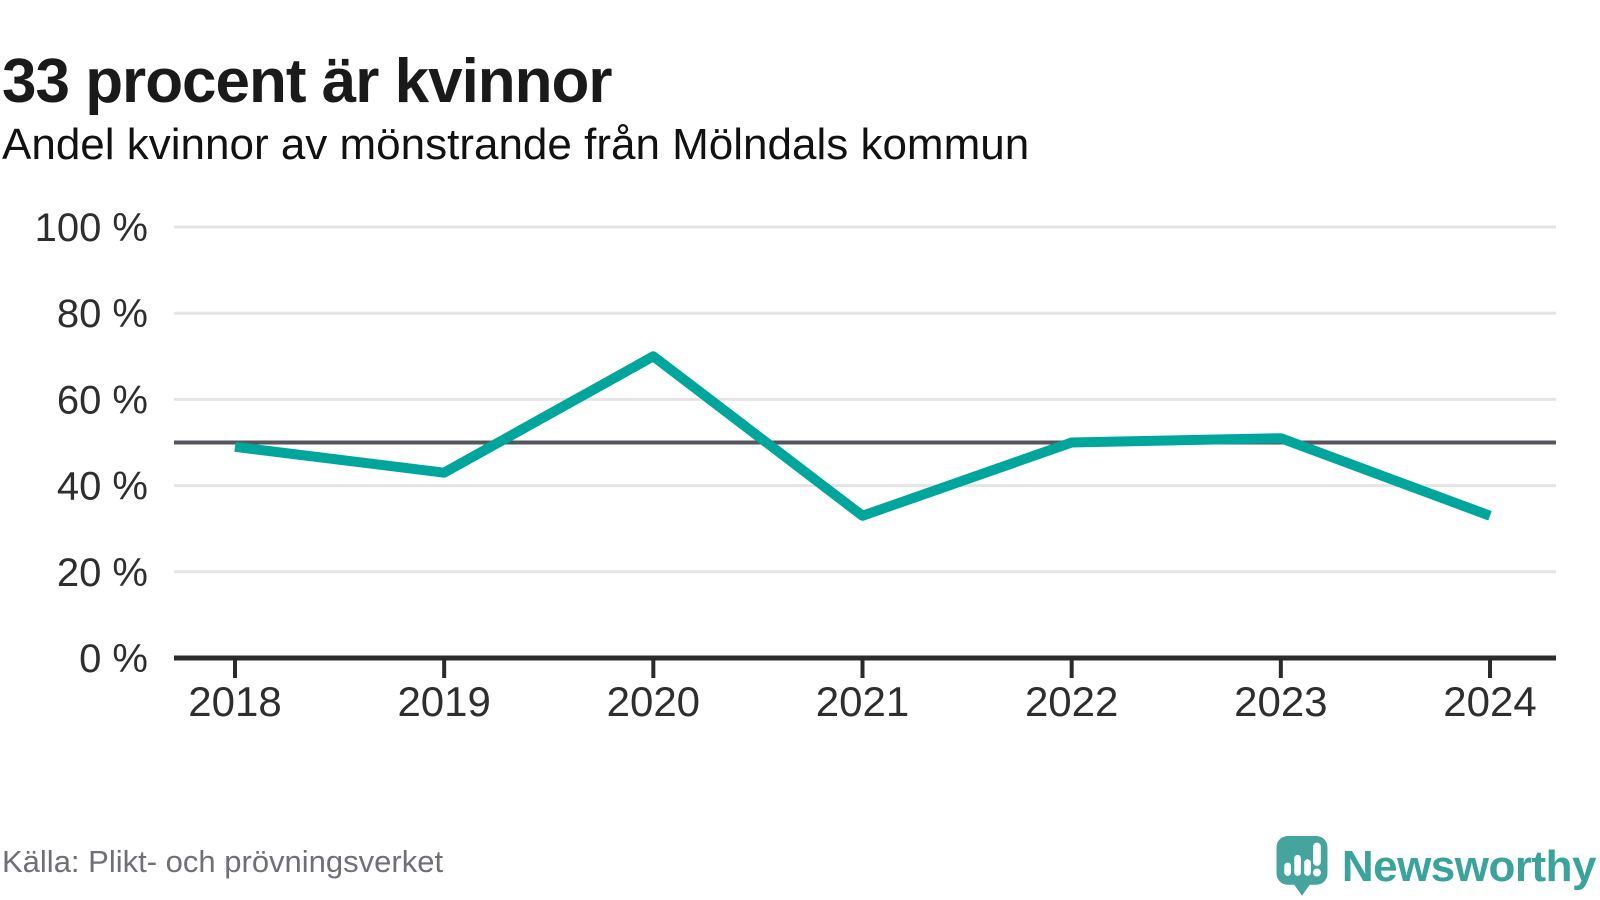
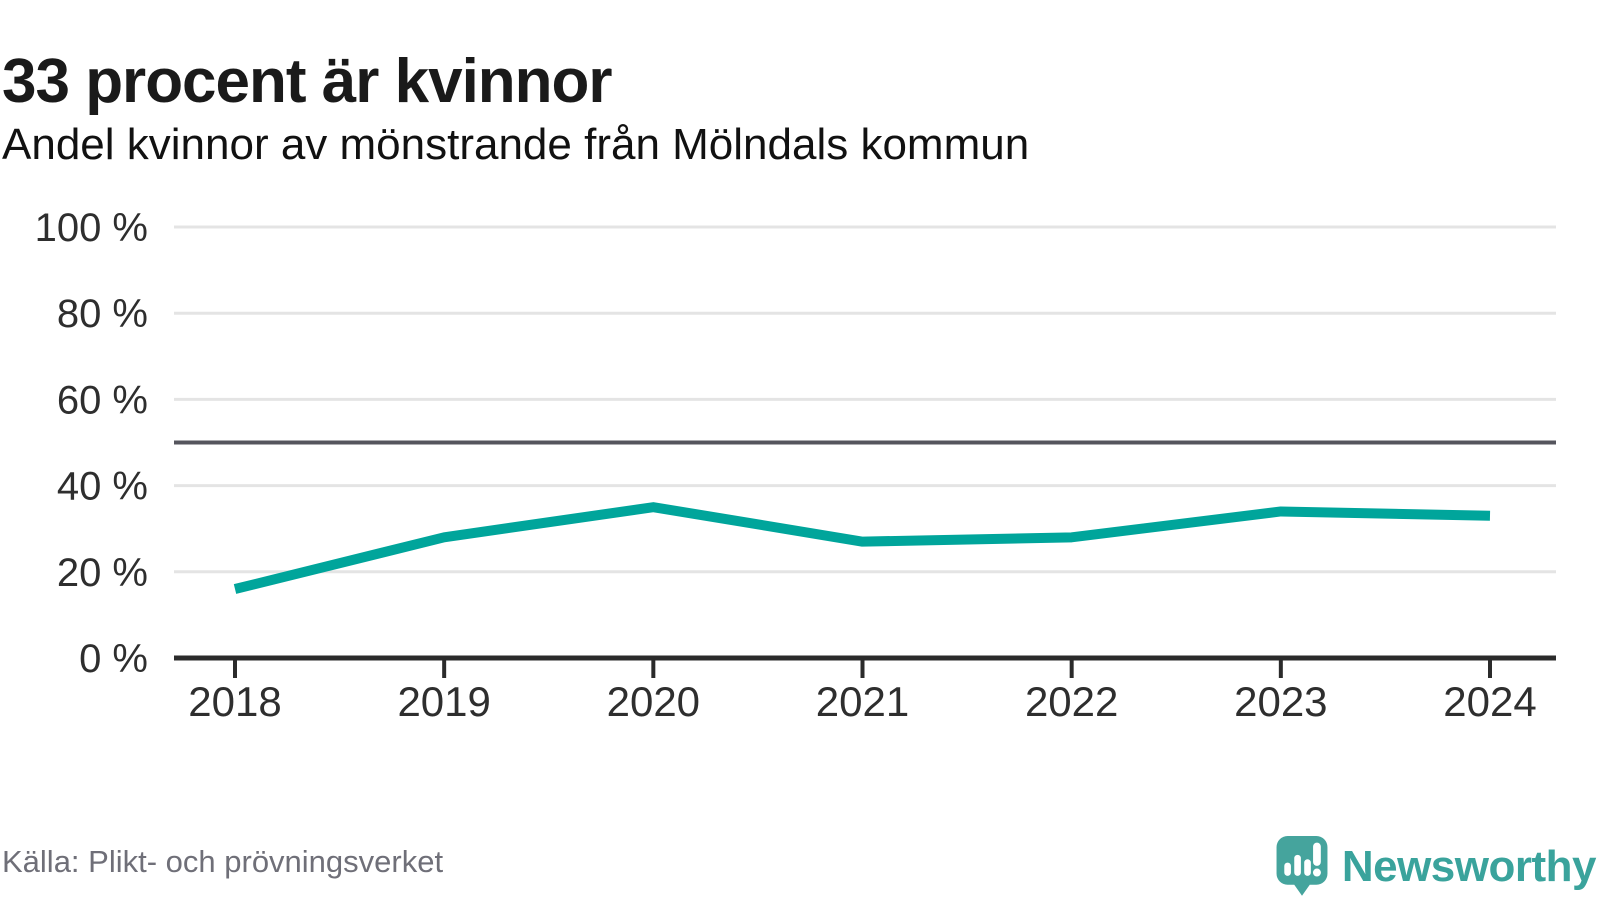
2018: 49% -> 16%
2019: 43% -> 28%
2020: 70% -> 35%
2021: 33% -> 27%
2022: 50% -> 28%
2023: 51% -> 34%
